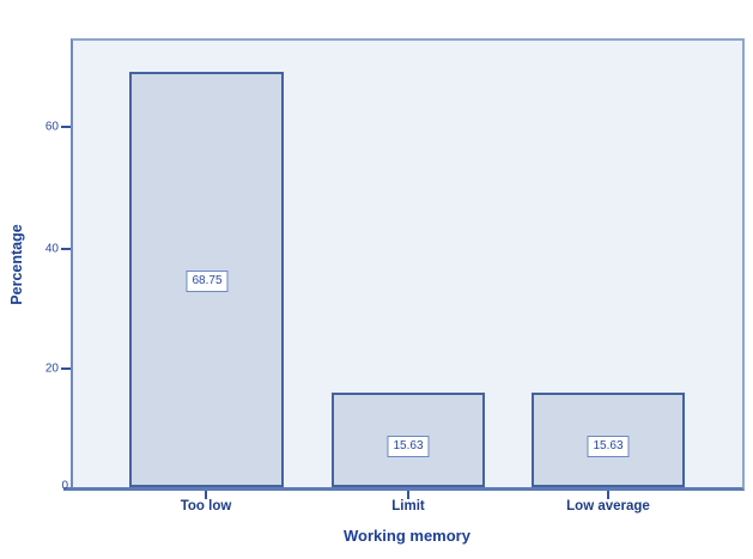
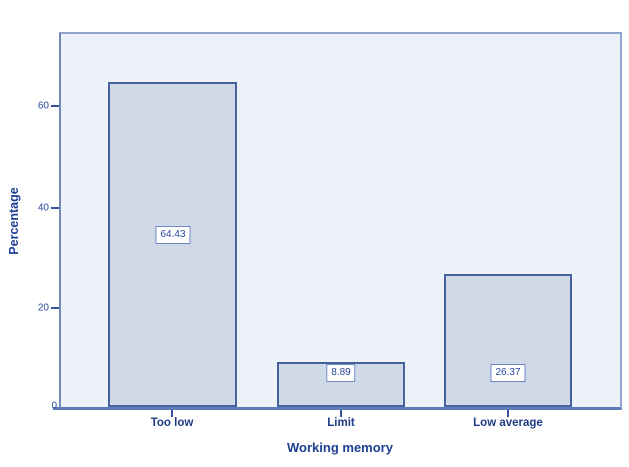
Too low: 68.75 -> 64.43
Limit: 15.63 -> 8.89
Low average: 15.63 -> 26.37
